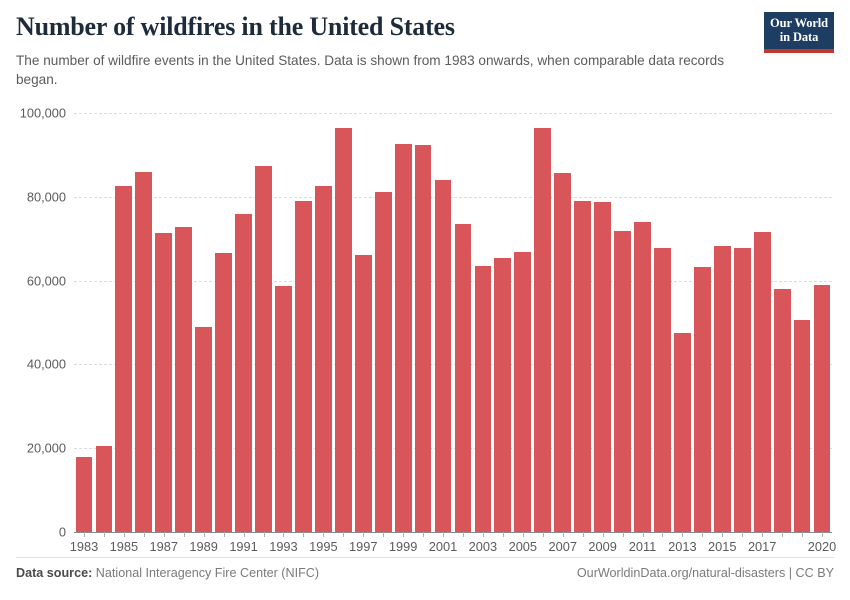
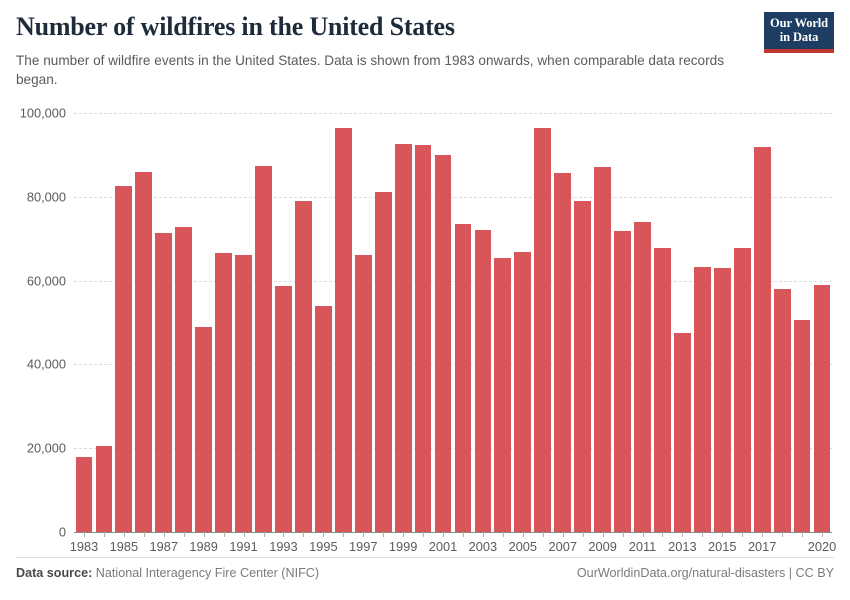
1991: 76000 -> 66000
1995: 82000 -> 54000
2001: 84000 -> 90000
2003: 64000 -> 72000
2009: 79000 -> 87000
2015: 68000 -> 63000
2017: 72000 -> 92000
